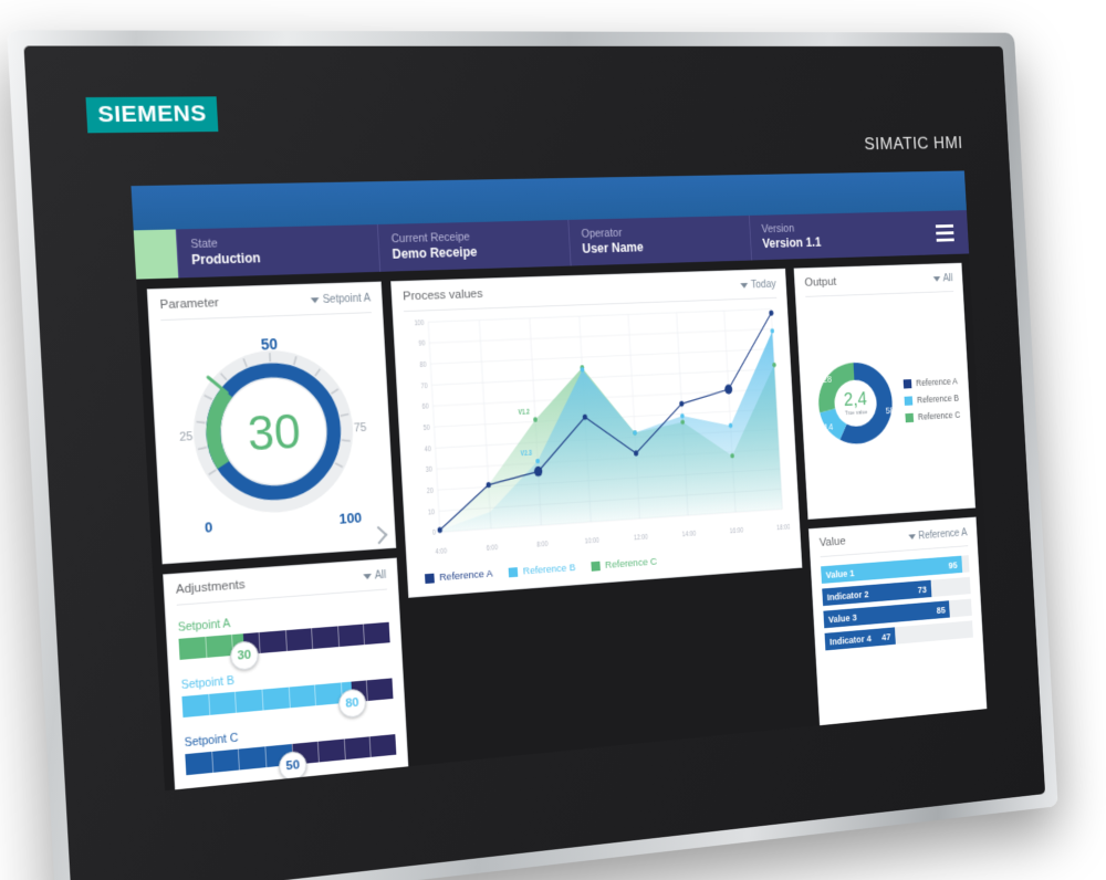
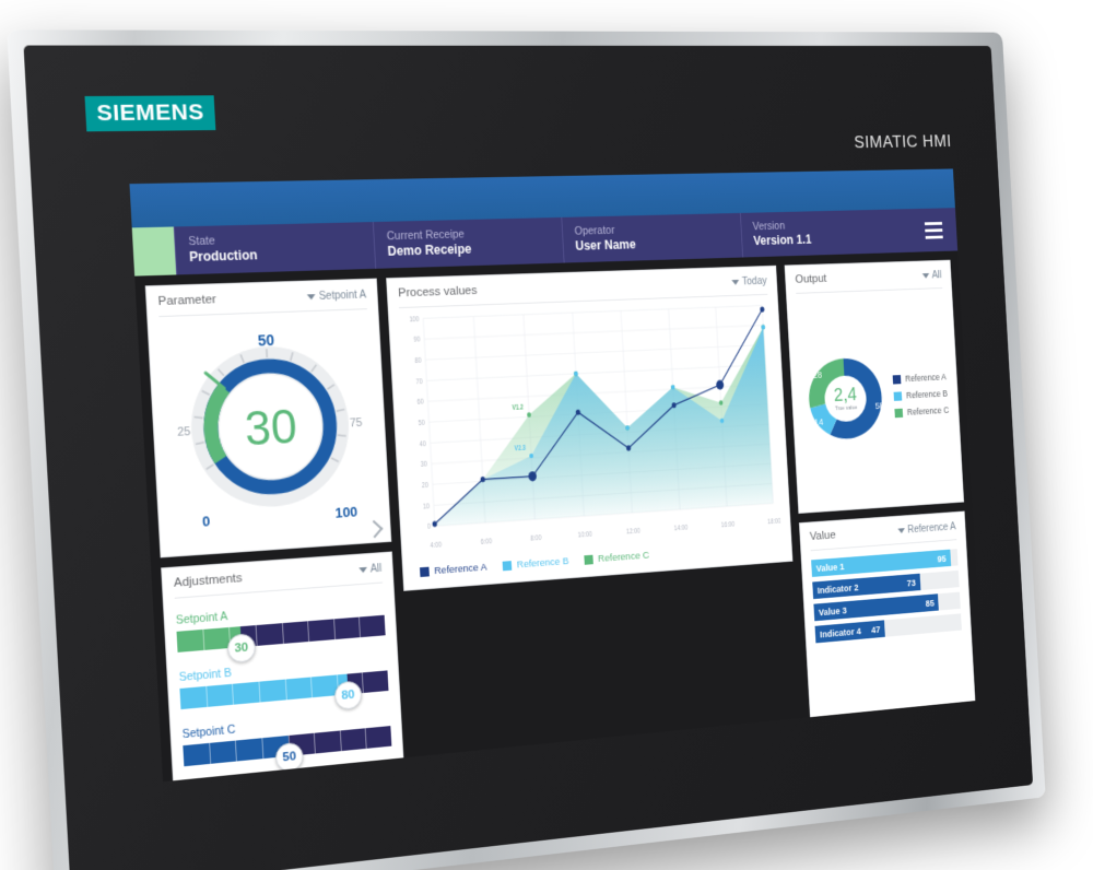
Reference B/6:00: 8 -> 21
Reference A/8:00: 26 -> 21
Reference B/10:00: 74 -> 70
Reference C/10:00: 75 -> 70
Reference A/14:00: 55 -> 52
Reference B/14:00: 49 -> 61
Reference C/14:00: 46 -> 61
Reference C/16:00: 28 -> 52
Reference C/18:00: 72 -> 89
